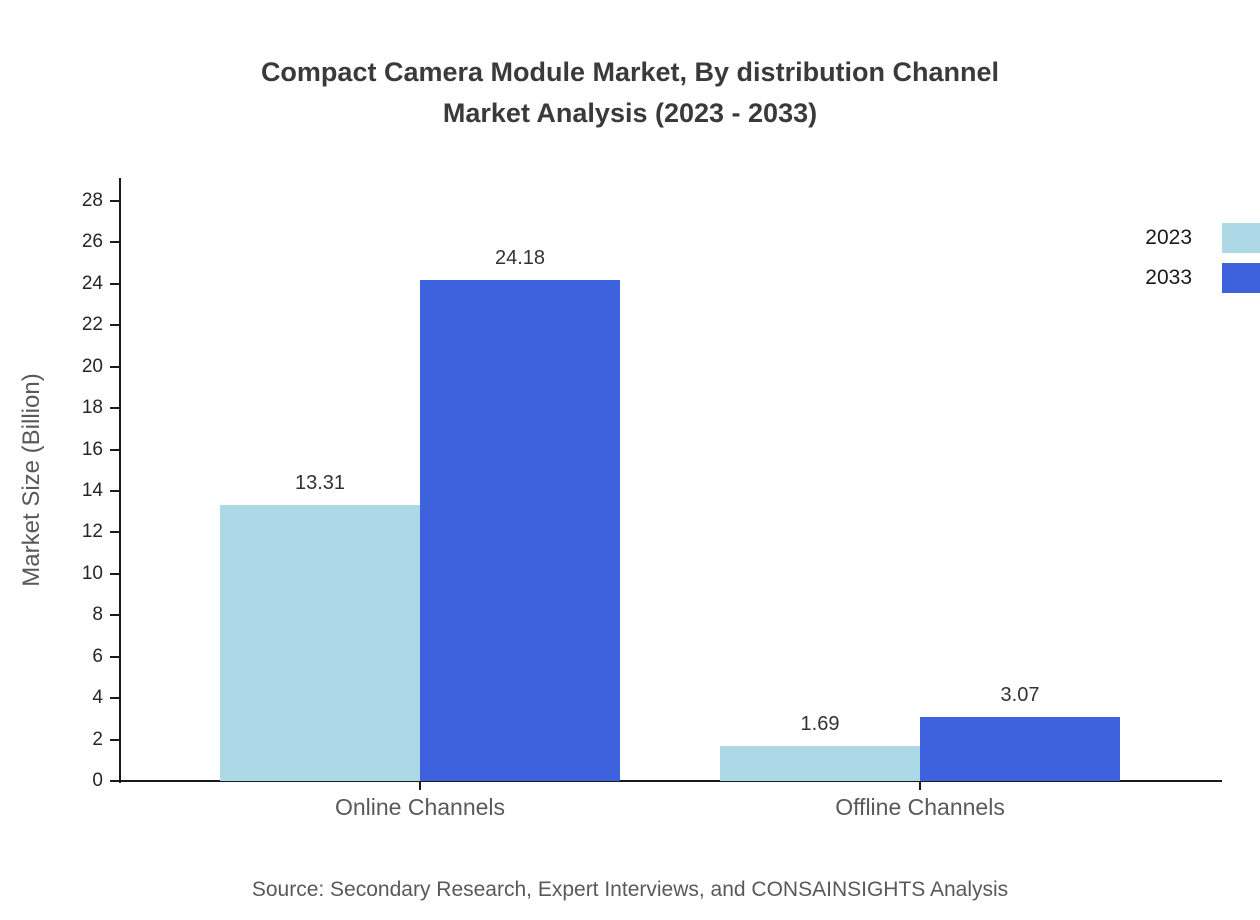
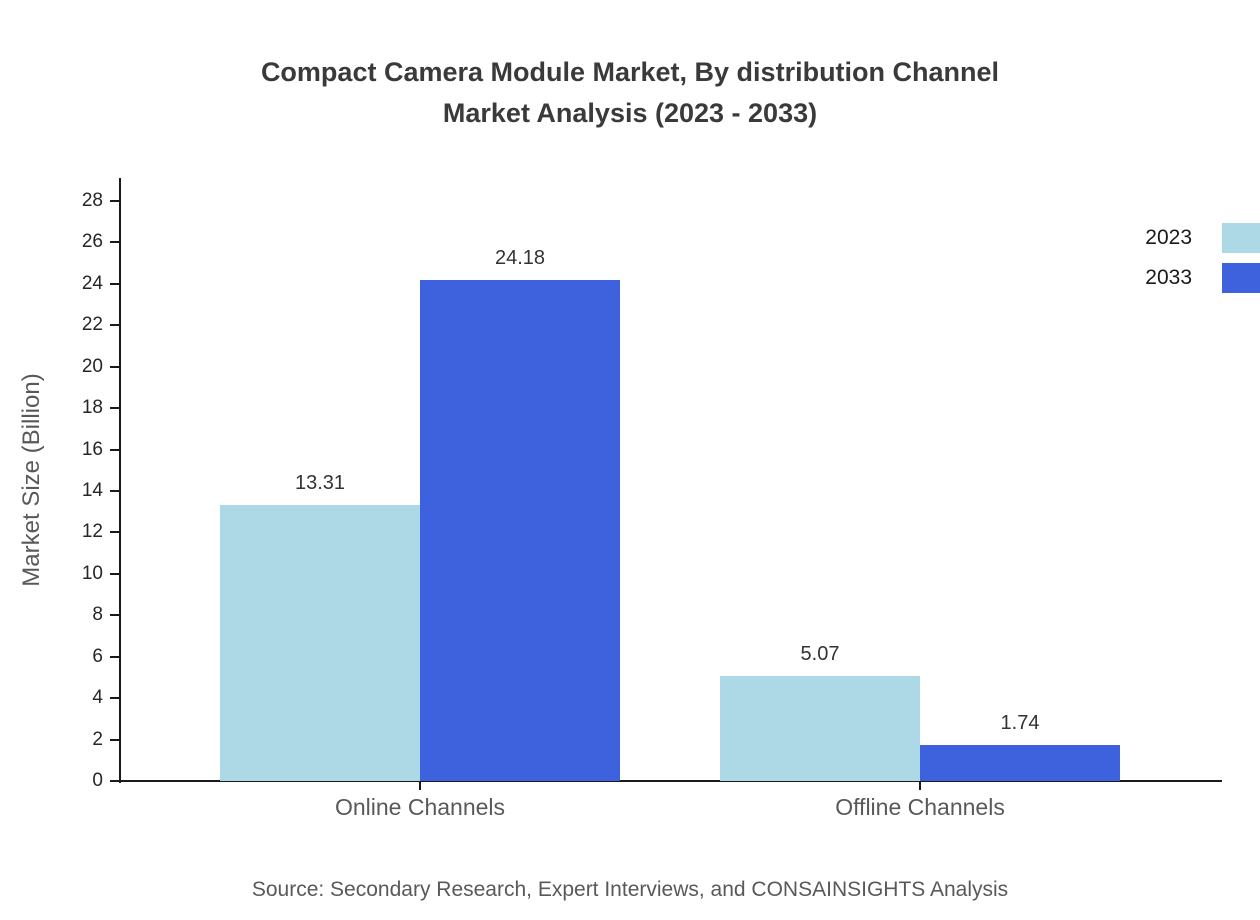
2023/Offline Channels: 1.69 -> 5.07
2033/Offline Channels: 3.07 -> 1.74
